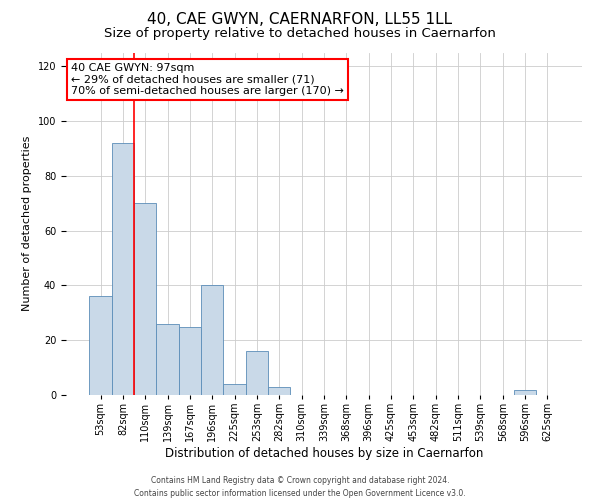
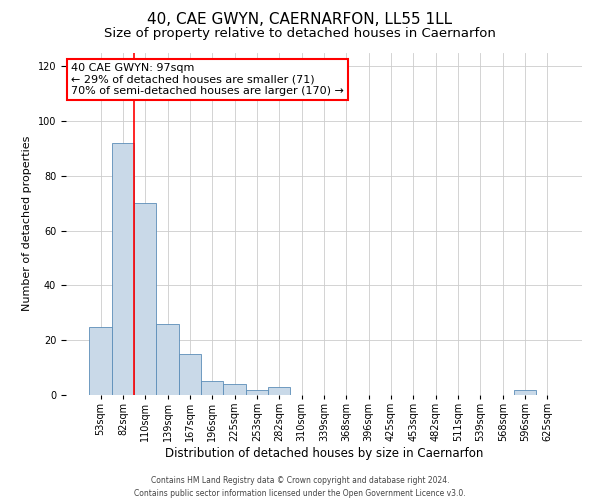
53sqm: 36 -> 25
167sqm: 25 -> 15
196sqm: 40 -> 5
253sqm: 16 -> 2
